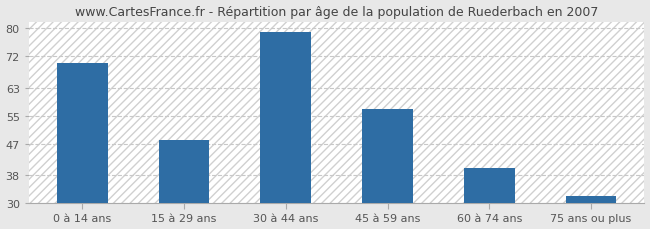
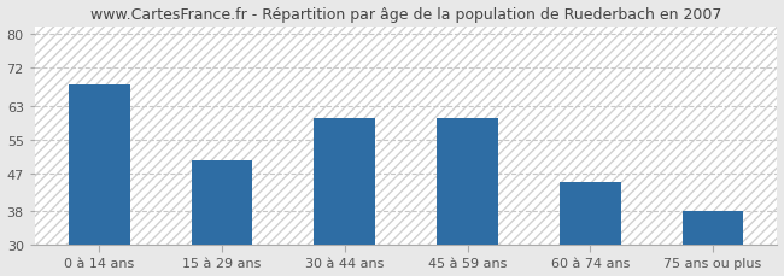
0 à 14 ans: 70 -> 68
15 à 29 ans: 48 -> 50
30 à 44 ans: 79 -> 60
45 à 59 ans: 57 -> 60
60 à 74 ans: 40 -> 45
75 ans ou plus: 32 -> 38
